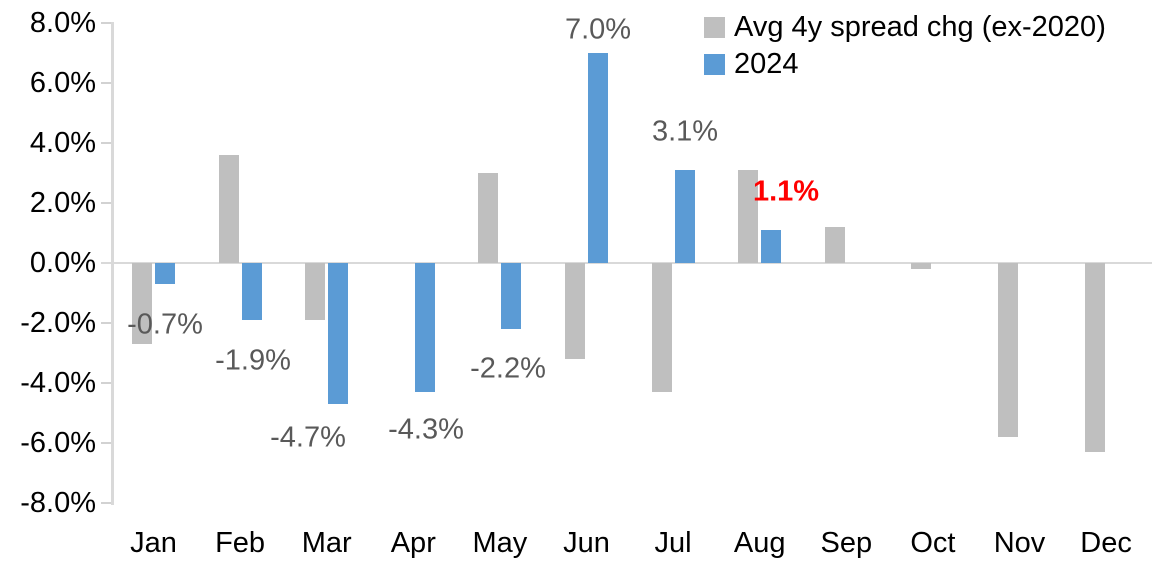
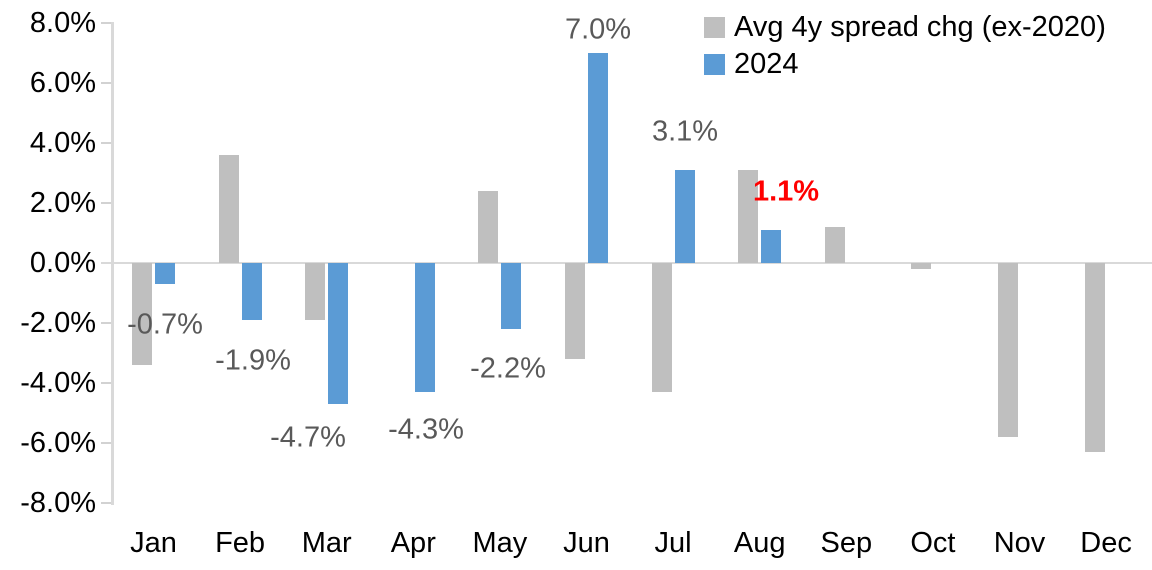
Avg 4y spread chg (ex-2020)/Jan: -2.7% -> -3.4%
Avg 4y spread chg (ex-2020)/May: 3.0% -> 2.4%
